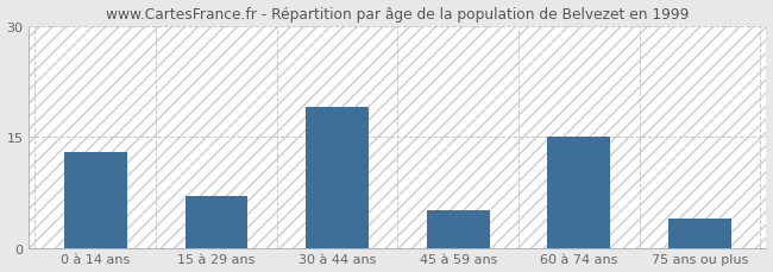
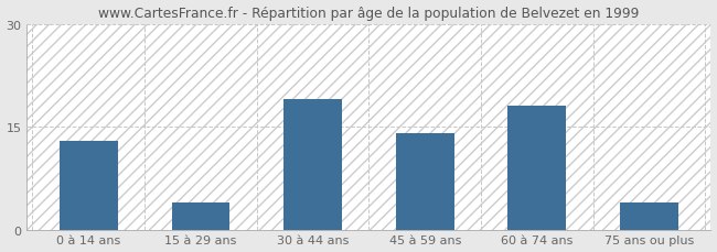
15 à 29 ans: 7 -> 4
45 à 59 ans: 5 -> 14
60 à 74 ans: 15 -> 18
